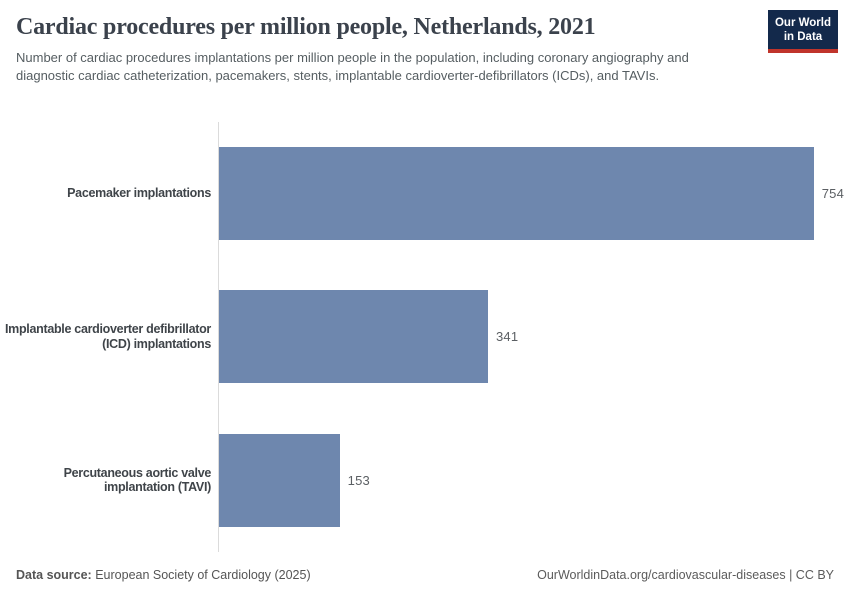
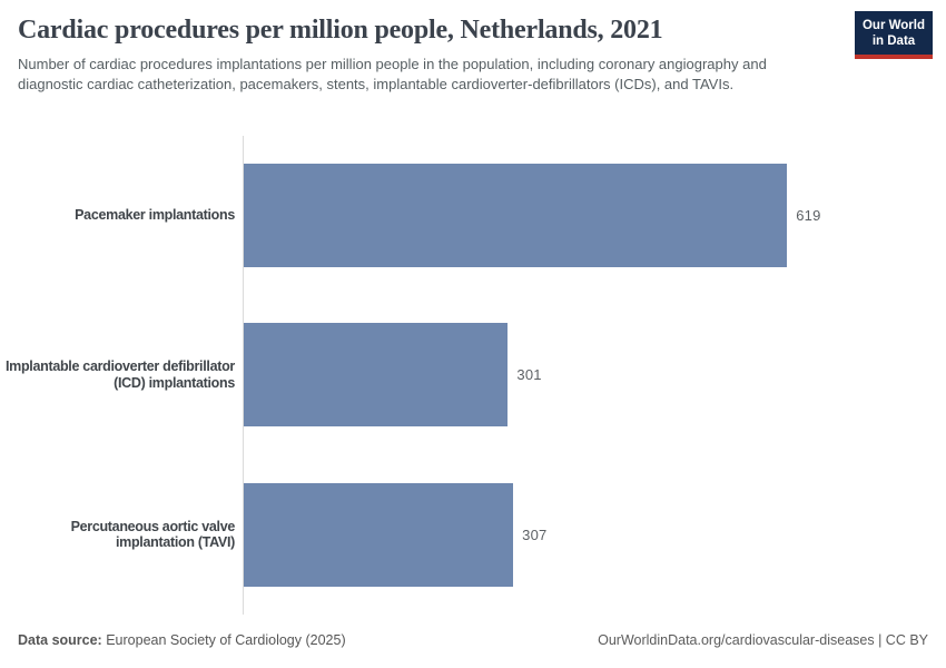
Pacemaker implantations: 754 -> 619
Implantable cardioverter defibrillator (ICD) implantations: 341 -> 301
Percutaneous aortic valve implantation (TAVI): 153 -> 307
